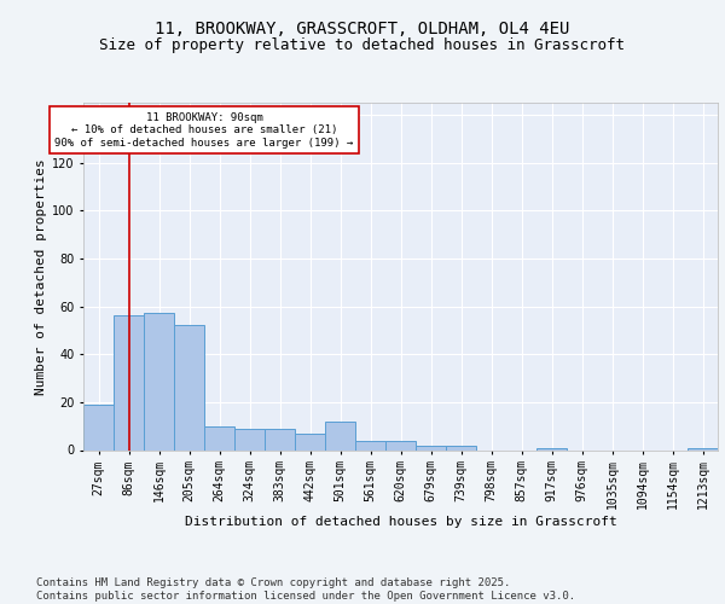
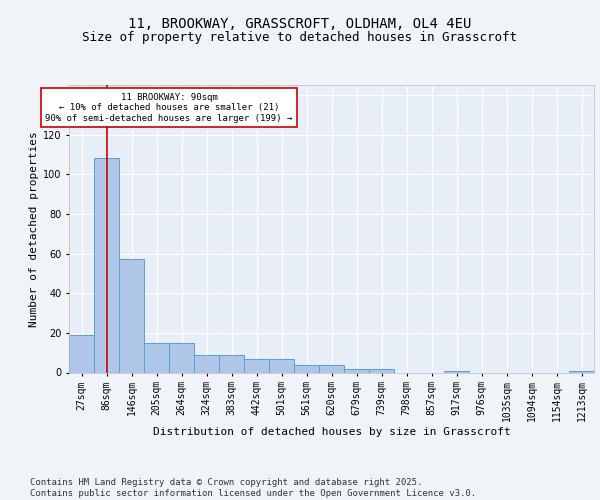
86sqm: 56 -> 108
205sqm: 52 -> 15
264sqm: 10 -> 15
501sqm: 12 -> 7
